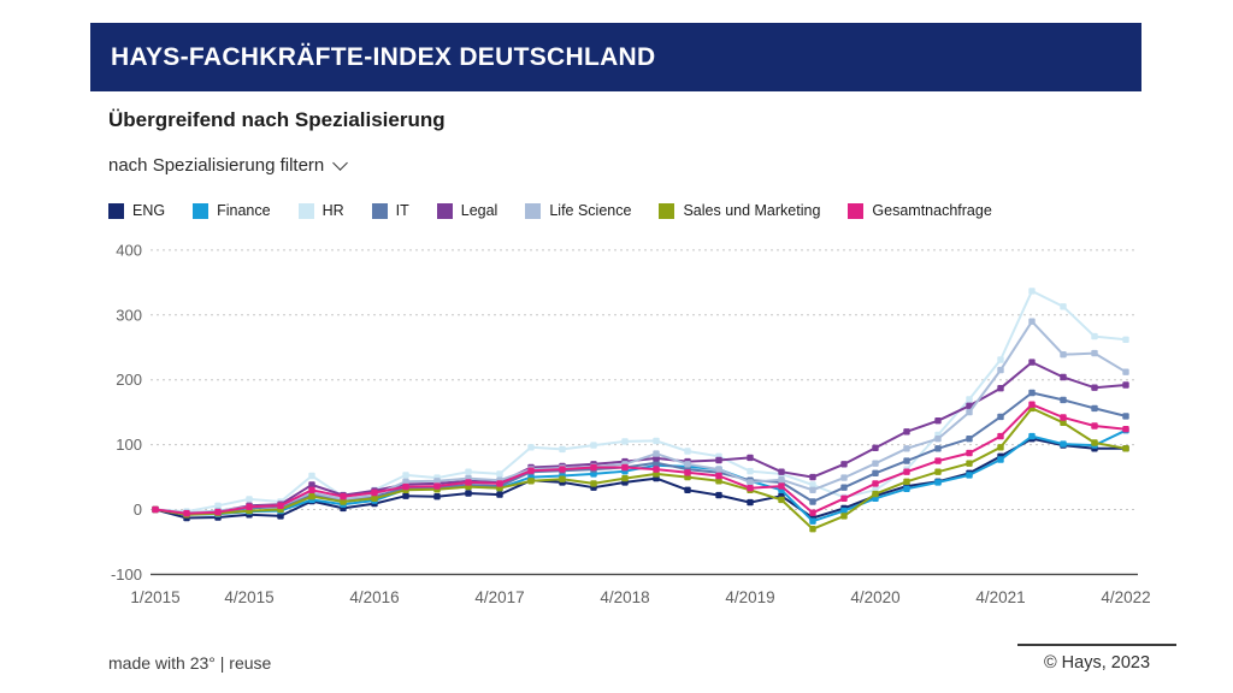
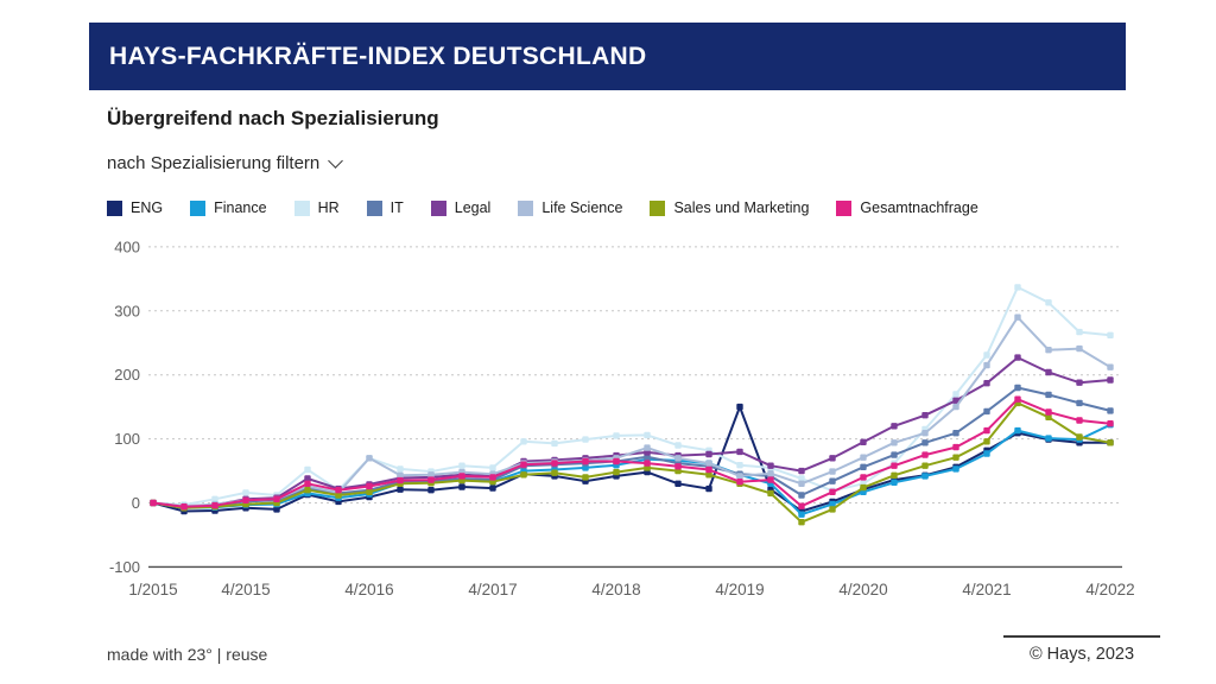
HR/4/2016: 30 -> 70
Life Science/4/2016: 20 -> 70
ENG/4/2019: 10 -> 150
